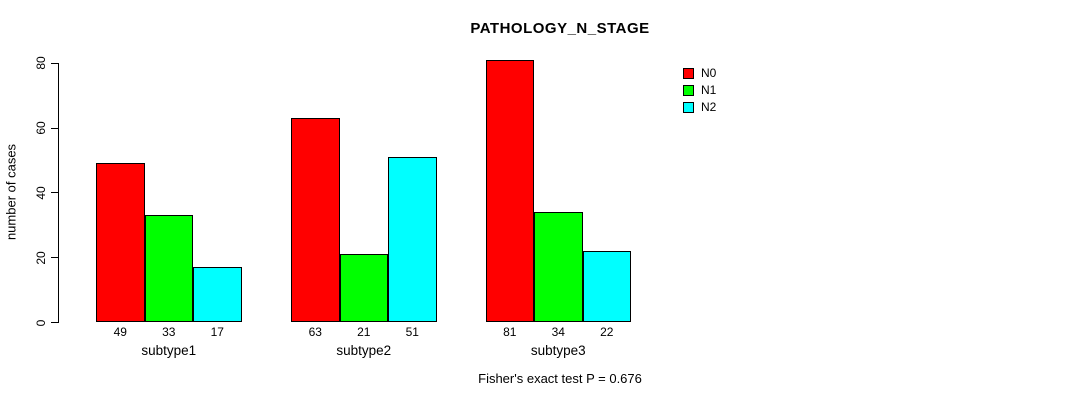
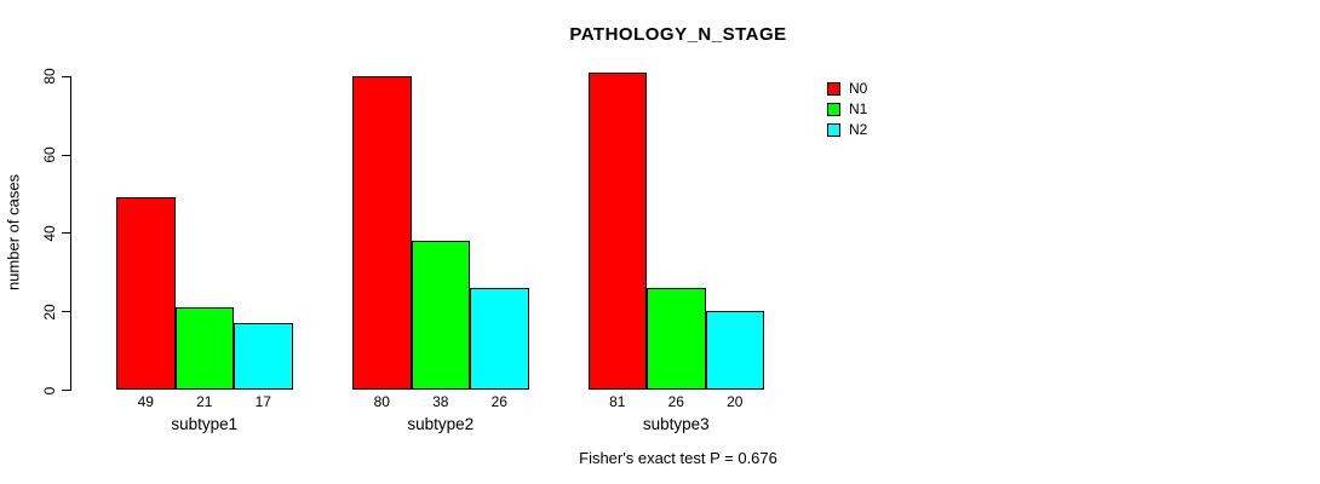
N1/subtype1: 33 -> 21
N0/subtype2: 63 -> 80
N1/subtype2: 21 -> 38
N2/subtype2: 51 -> 26
N1/subtype3: 34 -> 26
N2/subtype3: 22 -> 20
